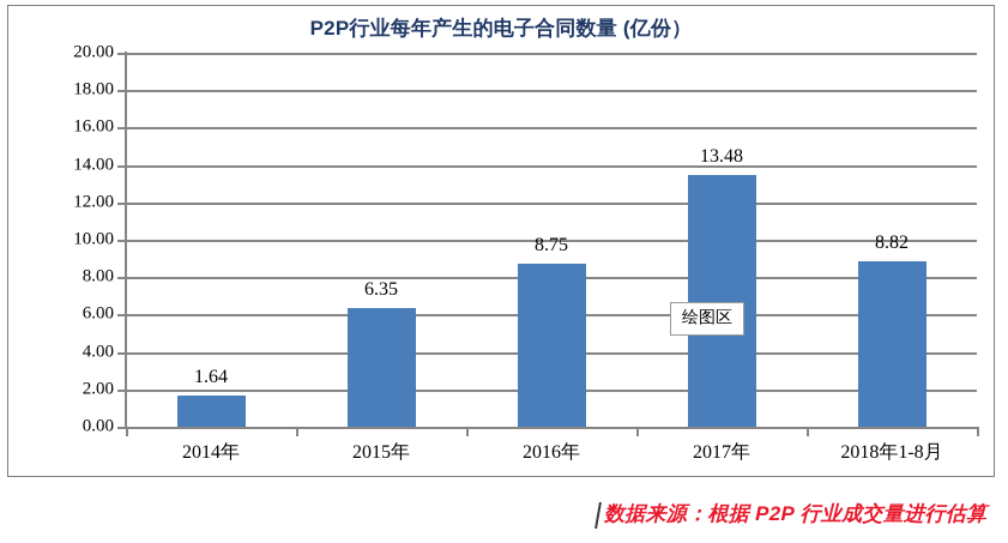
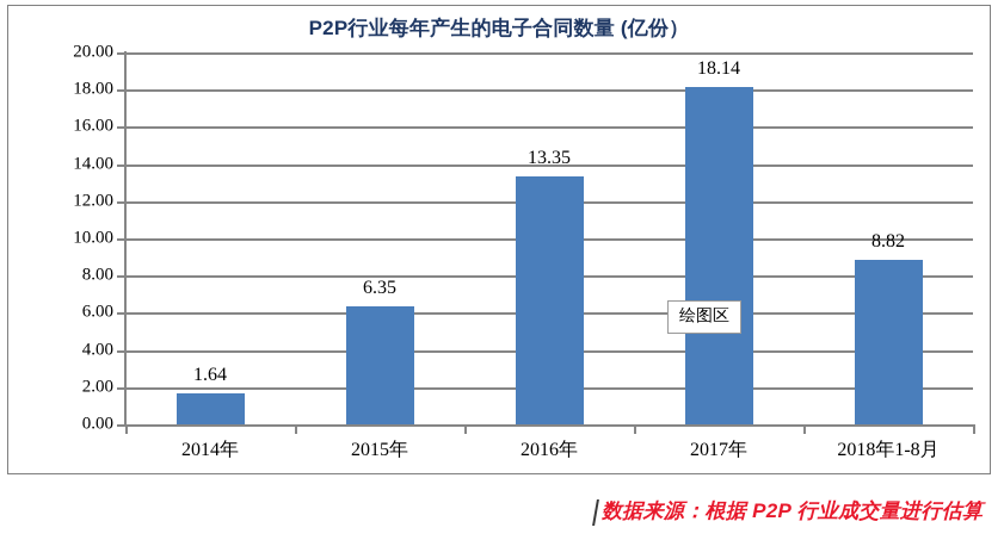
2016年: 8.75 -> 13.35
2017年: 13.48 -> 18.14
